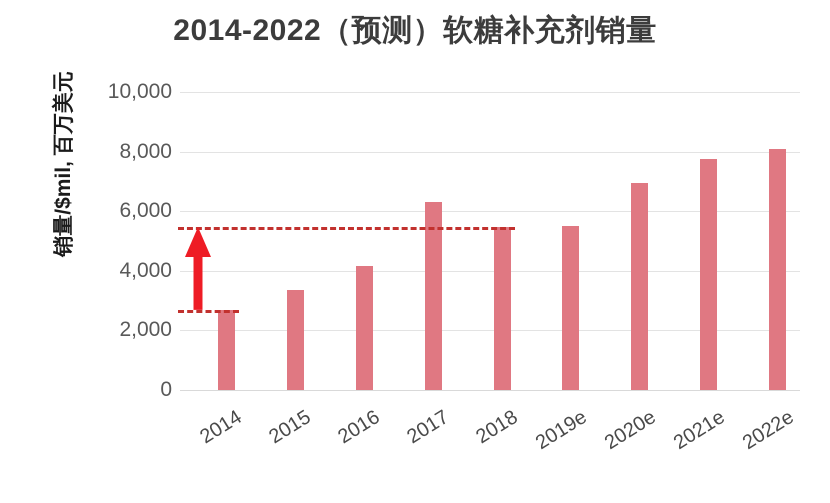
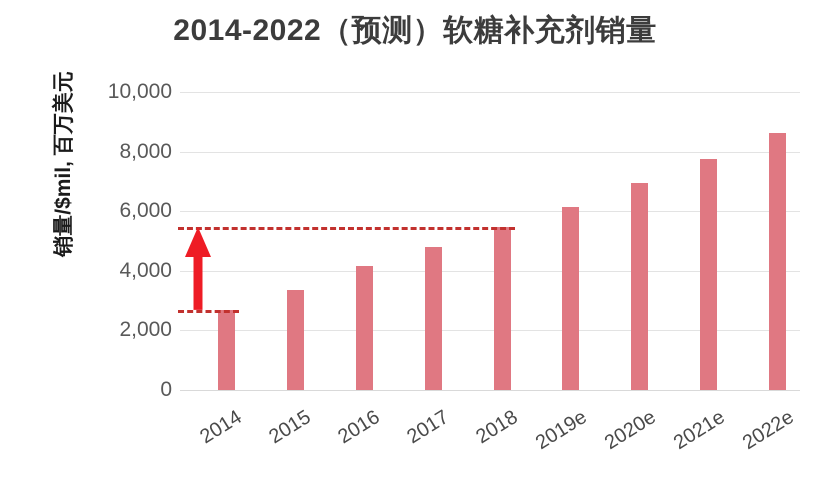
2017: 6300 -> 4800
2019e: 5500 -> 6200
2022e: 8100 -> 8600
